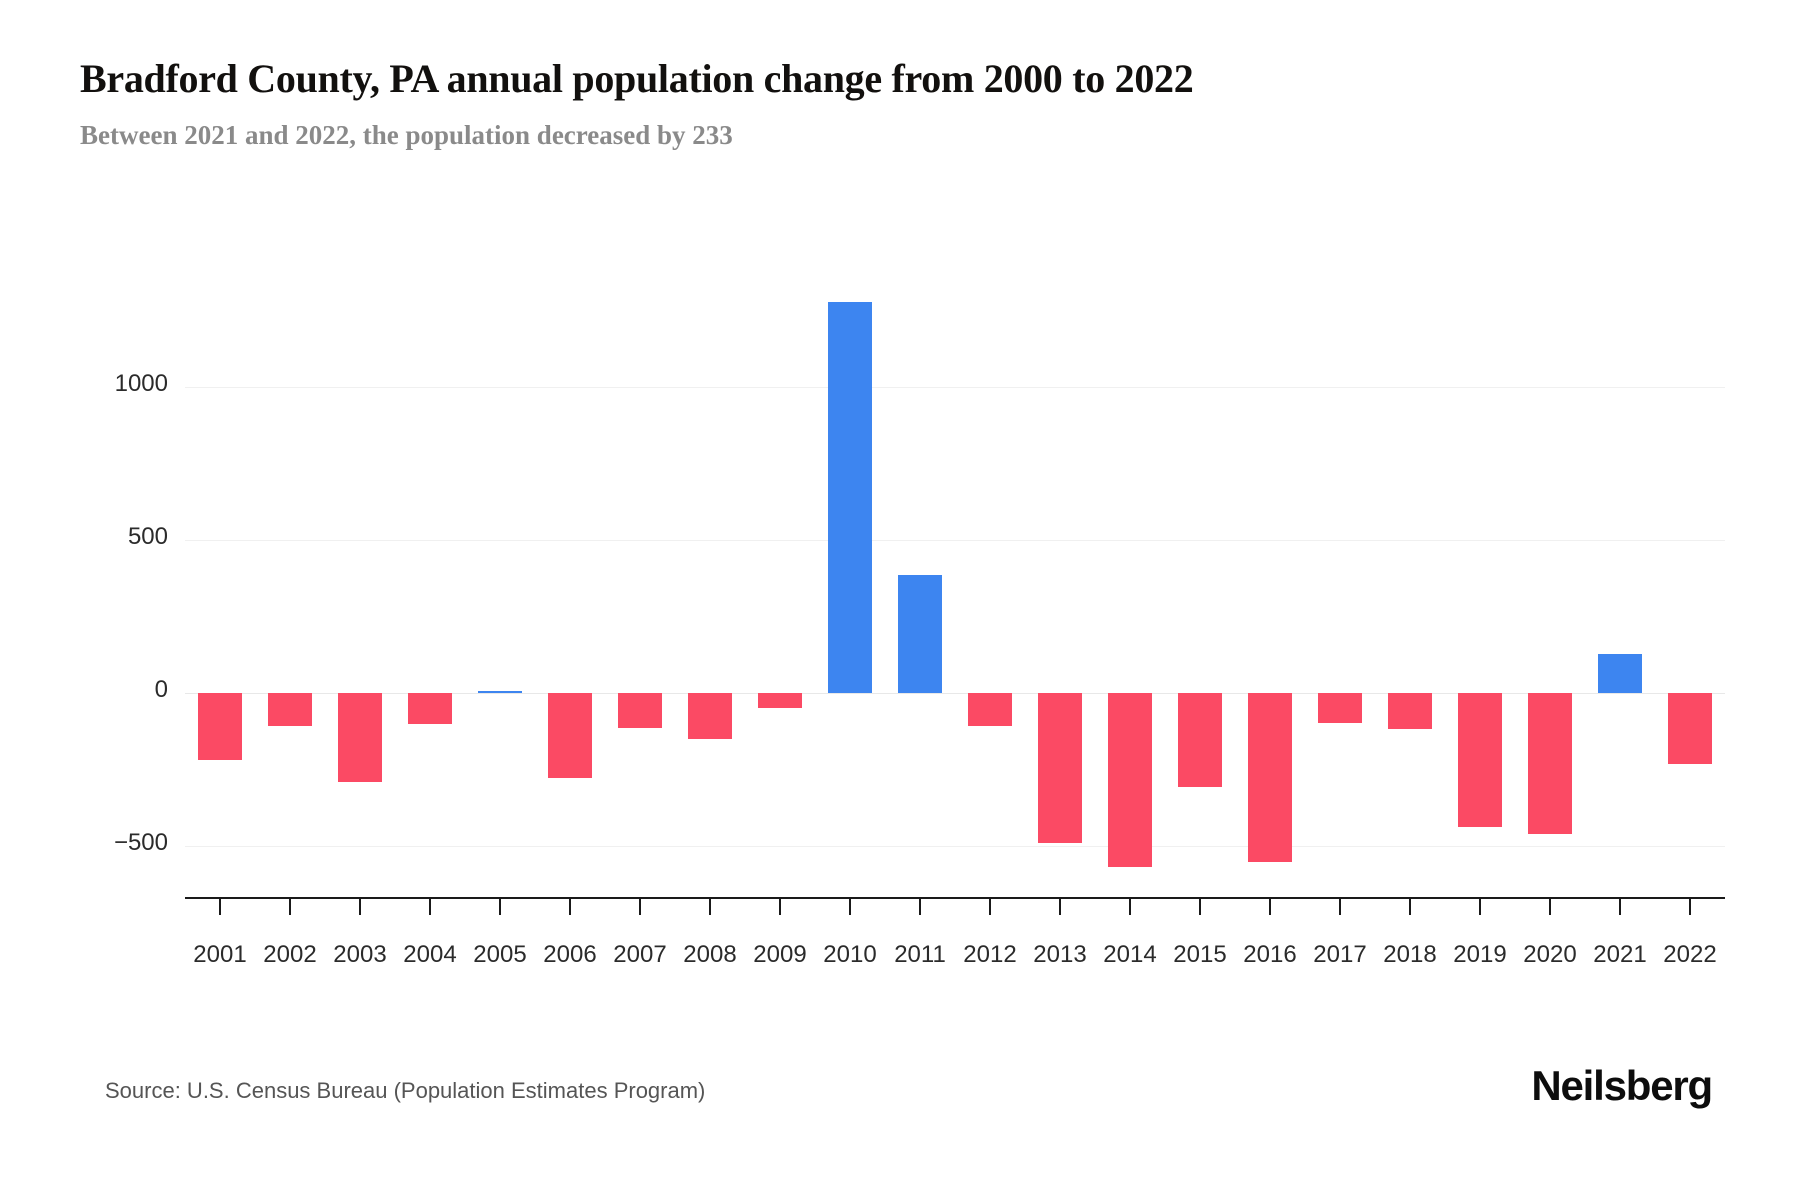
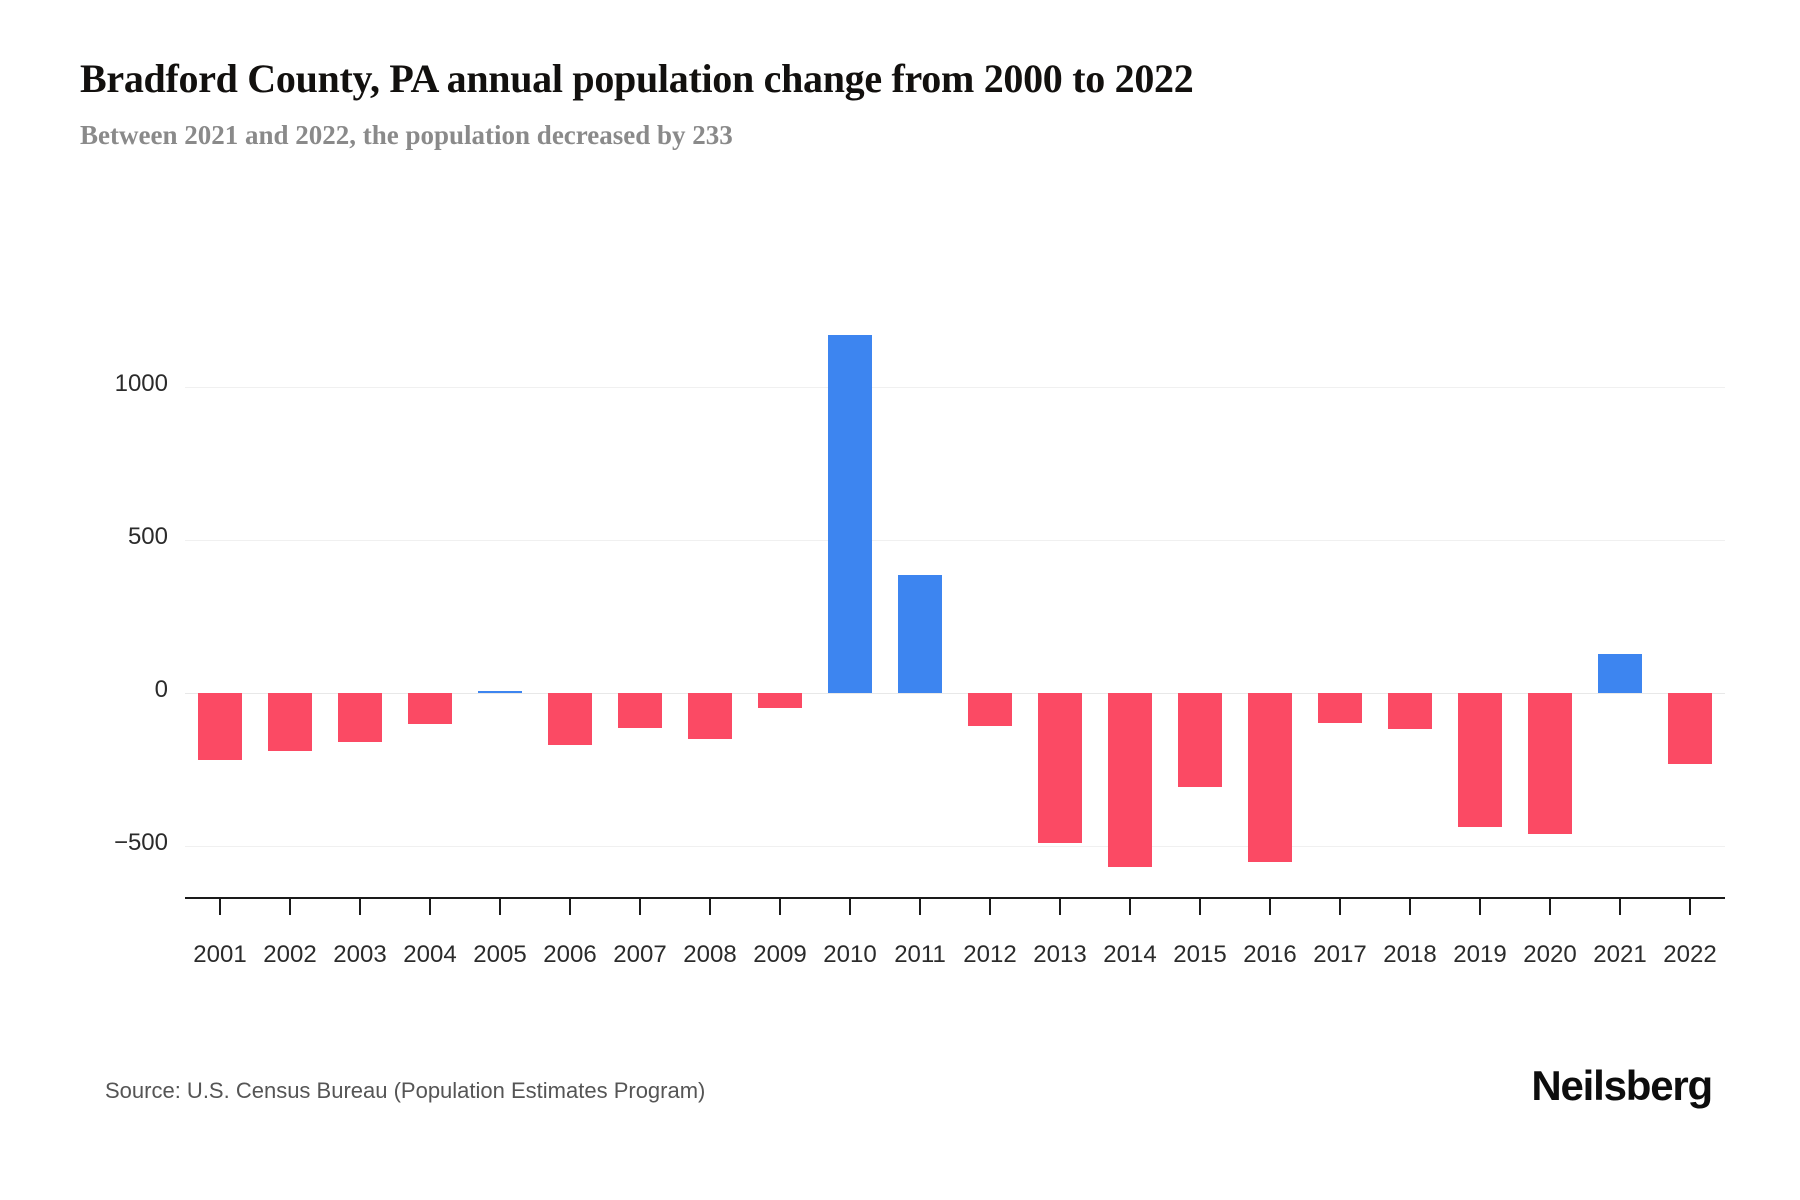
2002: -110 -> -190
2003: -290 -> -160
2006: -280 -> -170
2010: 1280 -> 1170
